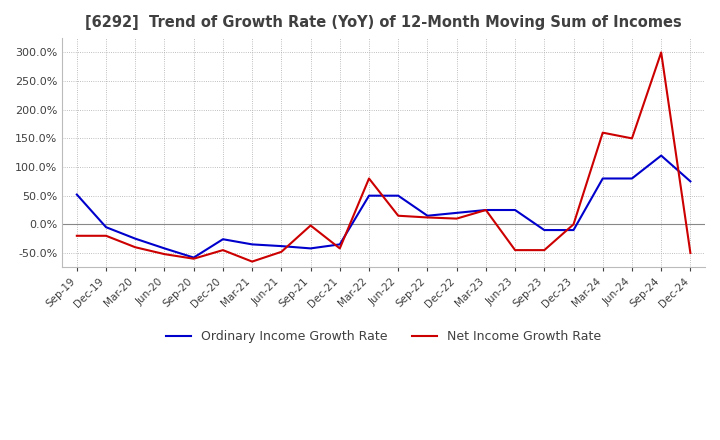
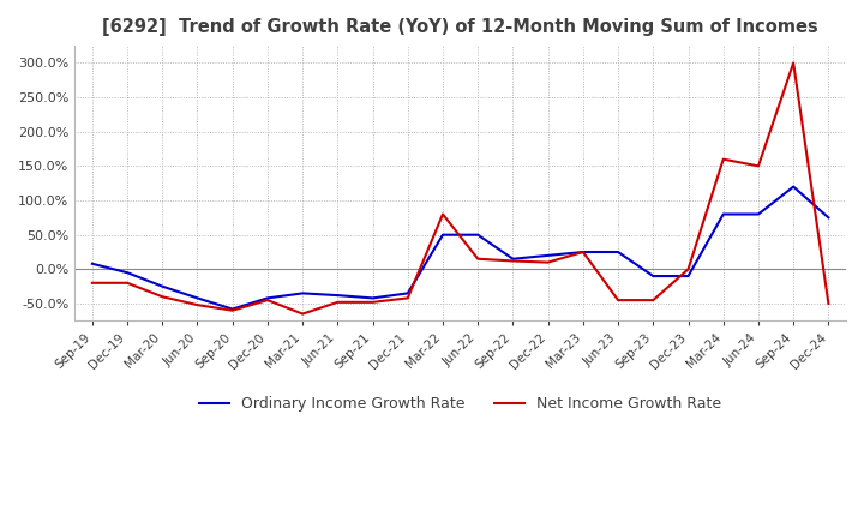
Ordinary Income Growth Rate/Sep-19: 52% -> 8%
Ordinary Income Growth Rate/Dec-20: -26% -> -42%
Net Income Growth Rate/Sep-21: -2% -> -48%
